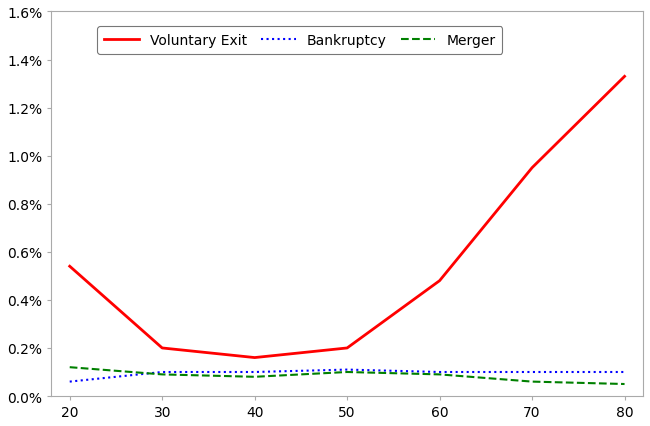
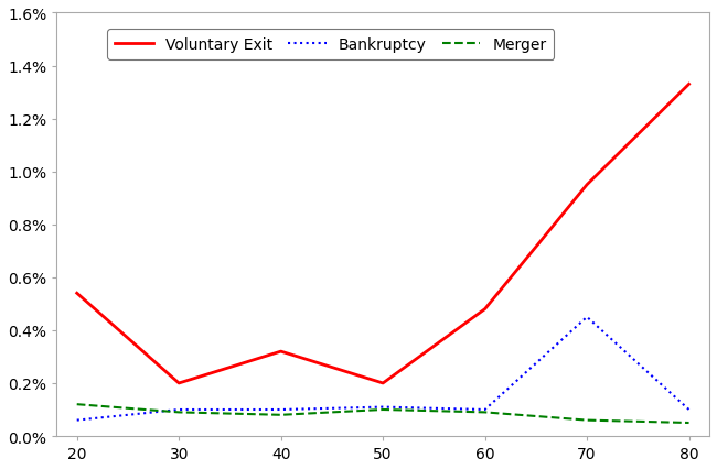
Voluntary Exit/40: 0.16% -> 0.32%
Bankruptcy/70: 0.10% -> 0.45%
